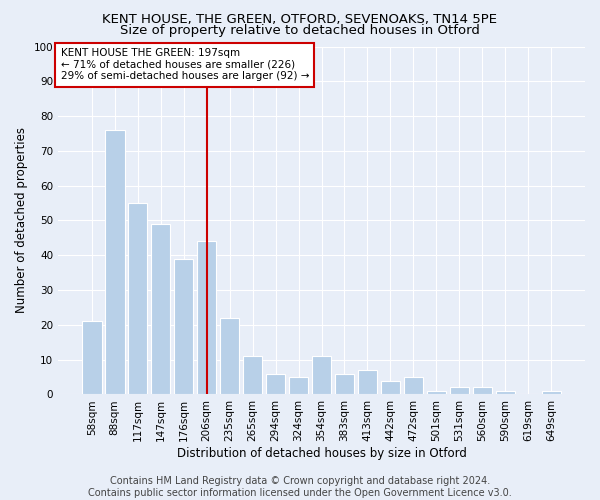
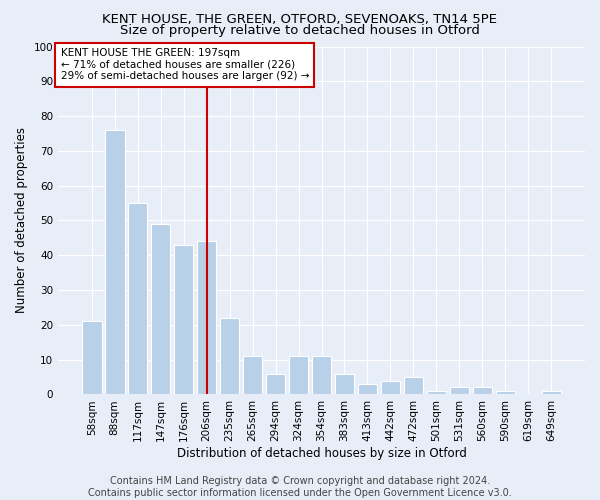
176sqm: 39 -> 43
324sqm: 5 -> 11
413sqm: 7 -> 3
